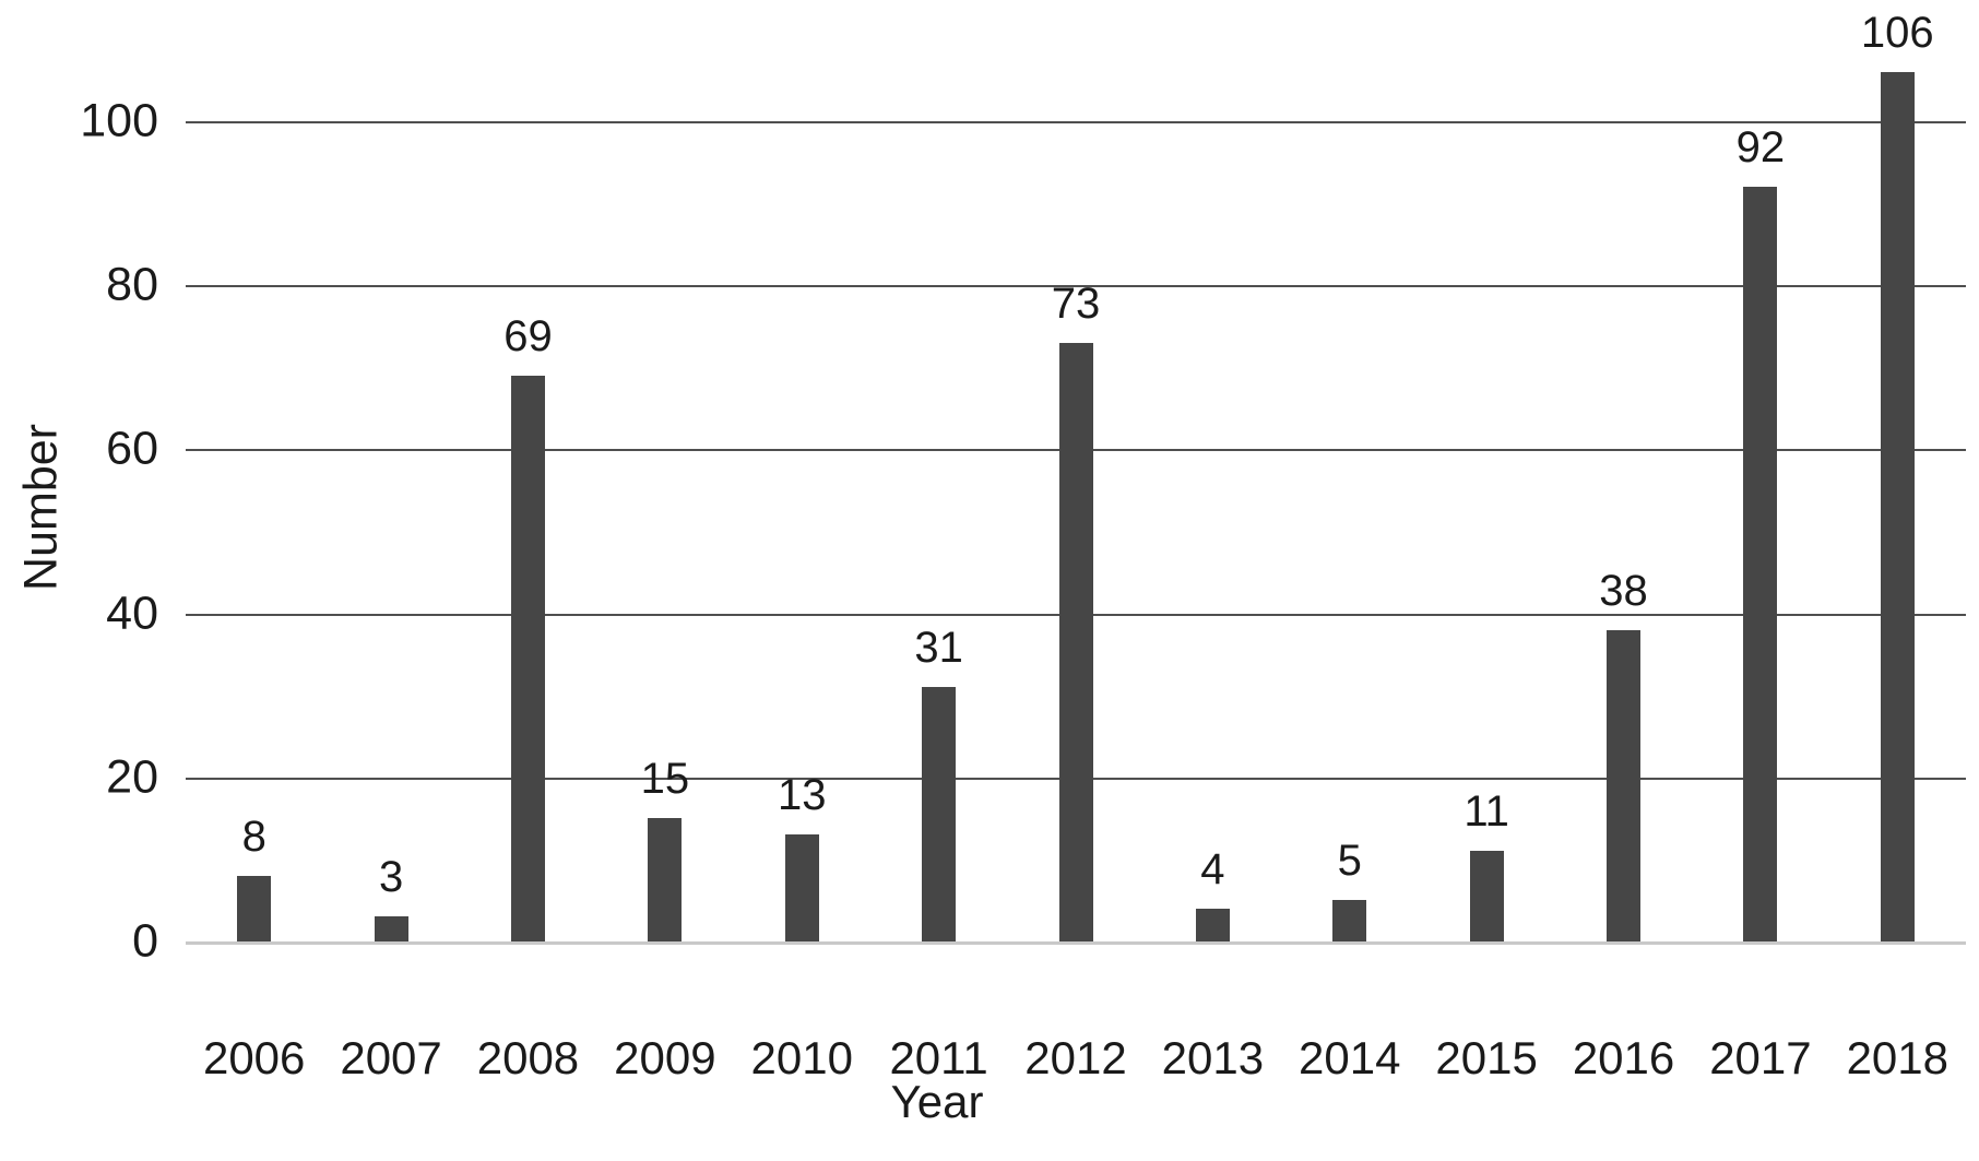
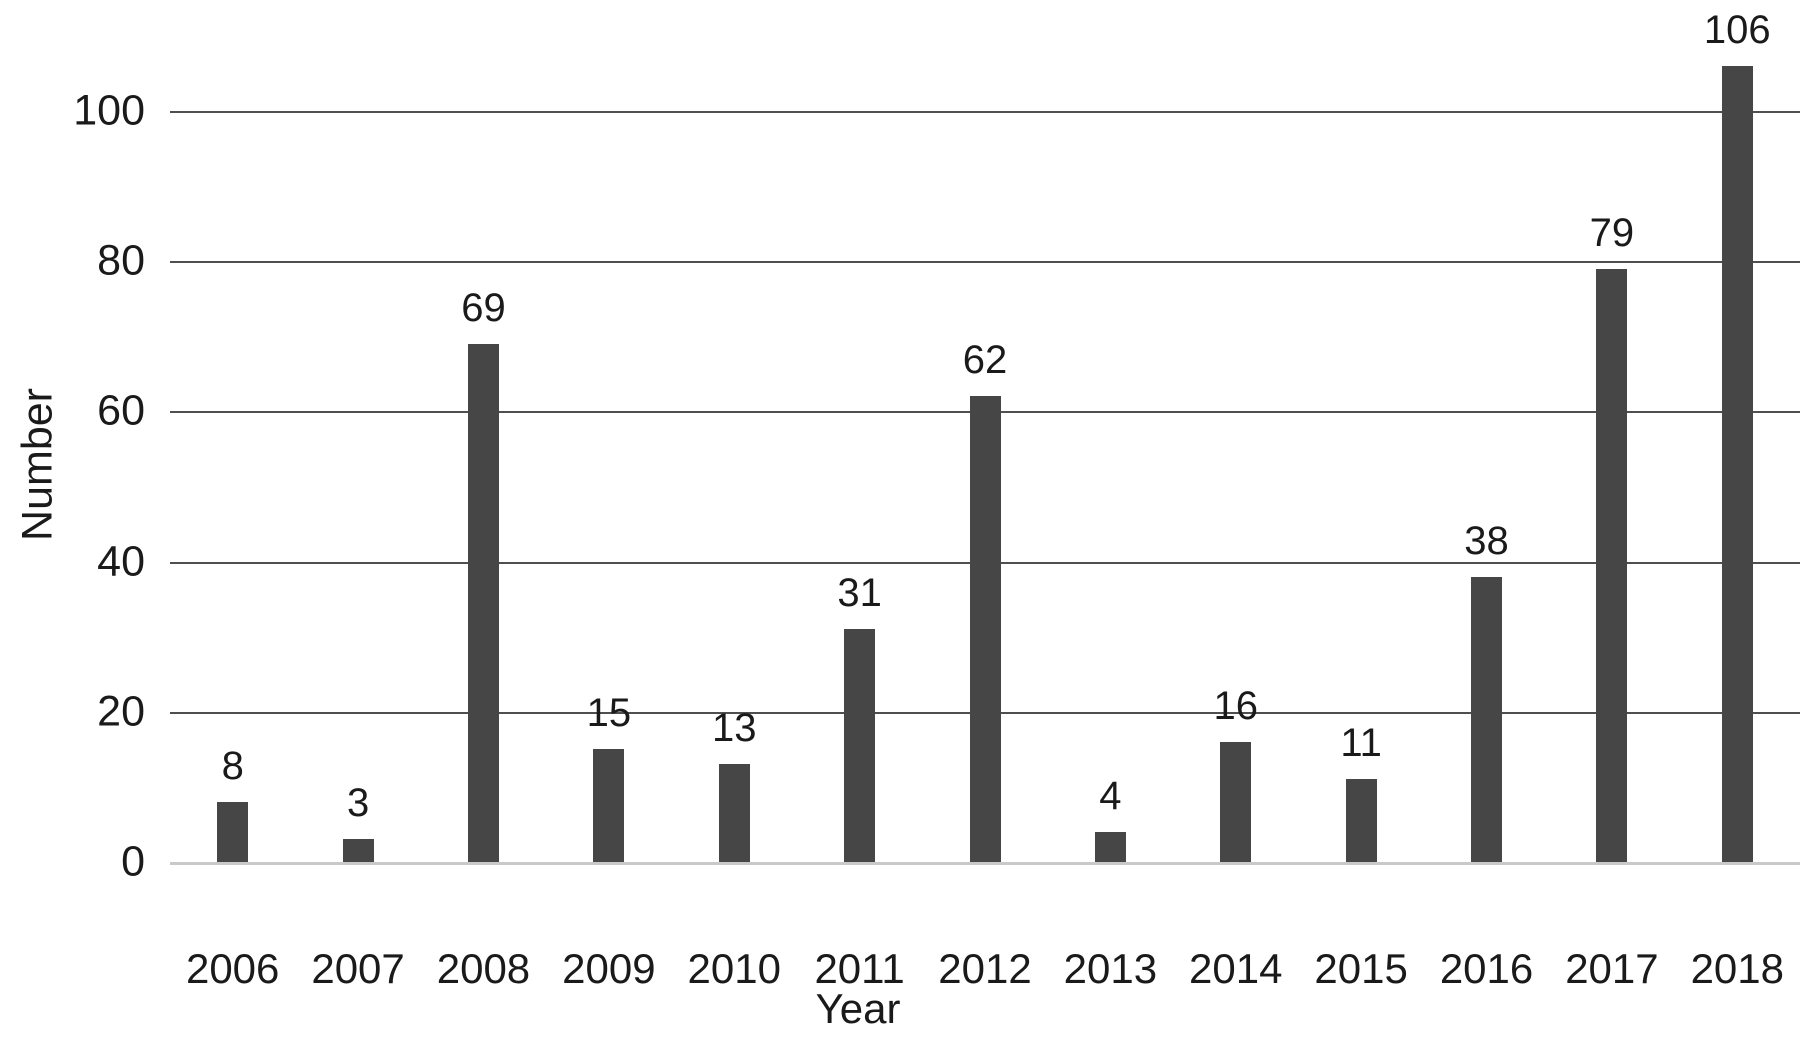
2012: 73 -> 62
2014: 5 -> 16
2017: 92 -> 79
